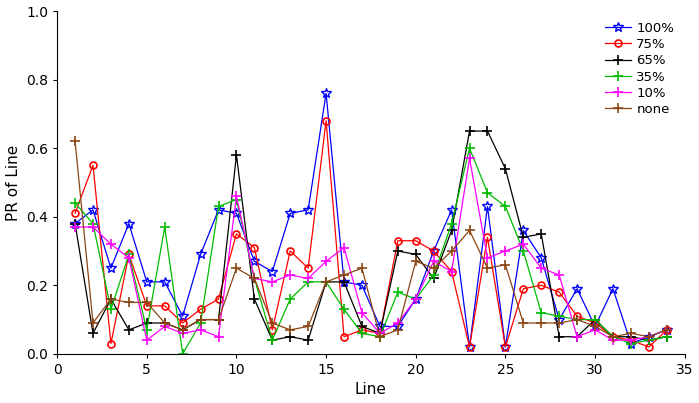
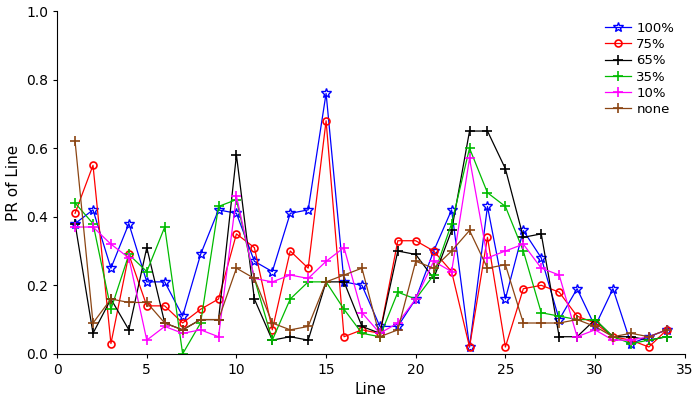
65%/5: 0.09 -> 0.31
35%/5: 0.07 -> 0.24
100%/25: 0.02 -> 0.16
